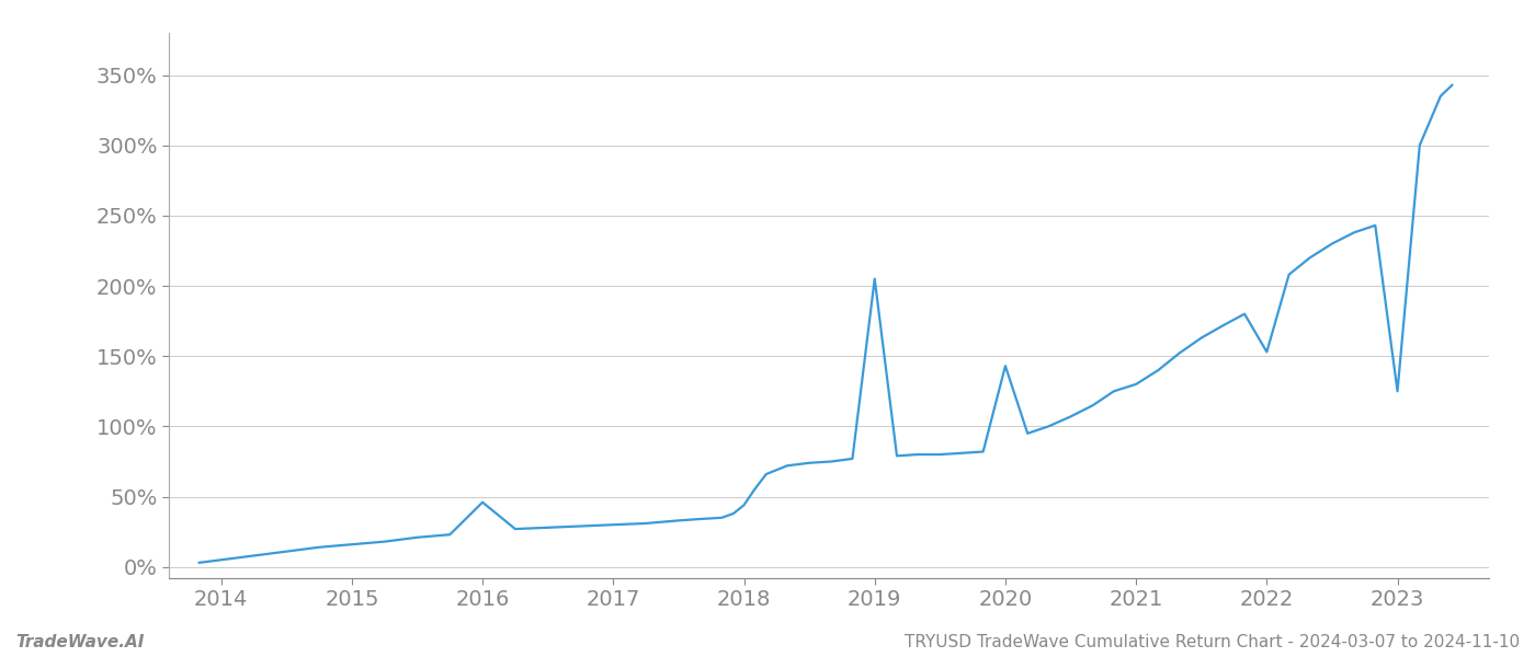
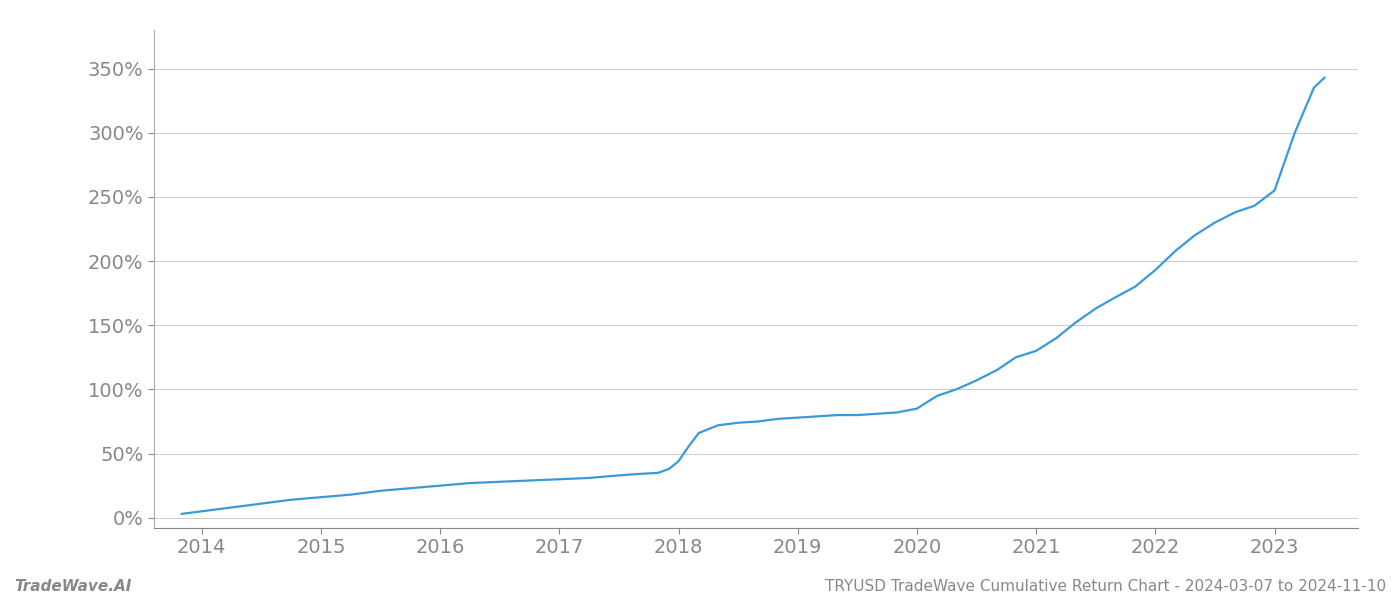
2016: 46% -> 25%
2019: 205% -> 78%
2020: 143% -> 85%
2022: 153% -> 193%
2023: 125% -> 255%
